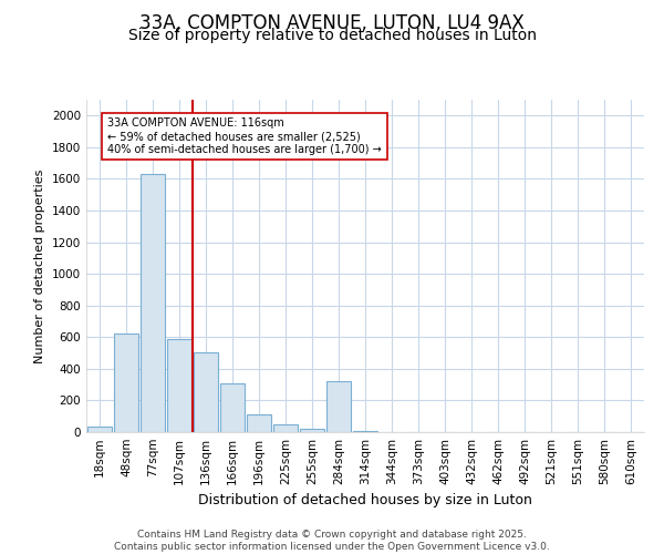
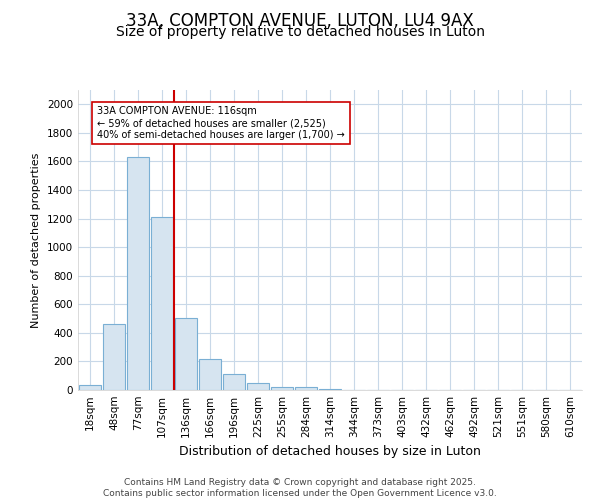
48sqm: 620 -> 460
107sqm: 590 -> 1210
166sqm: 310 -> 220
284sqm: 320 -> 20
